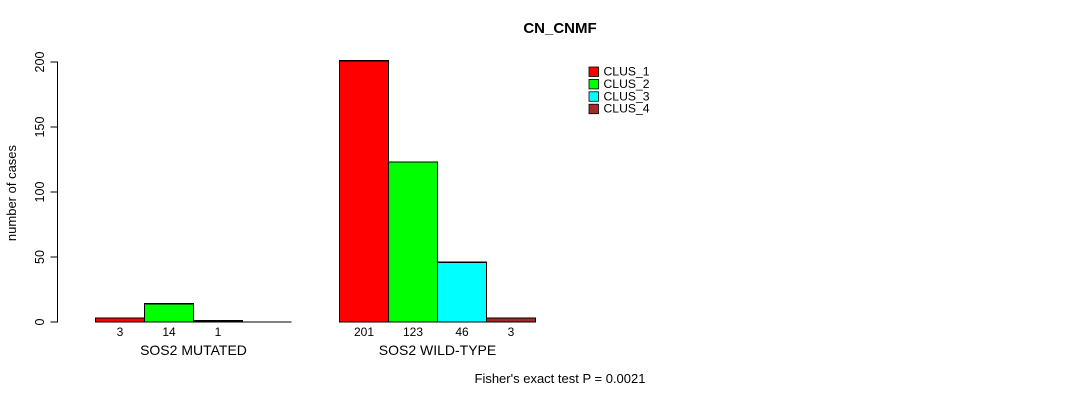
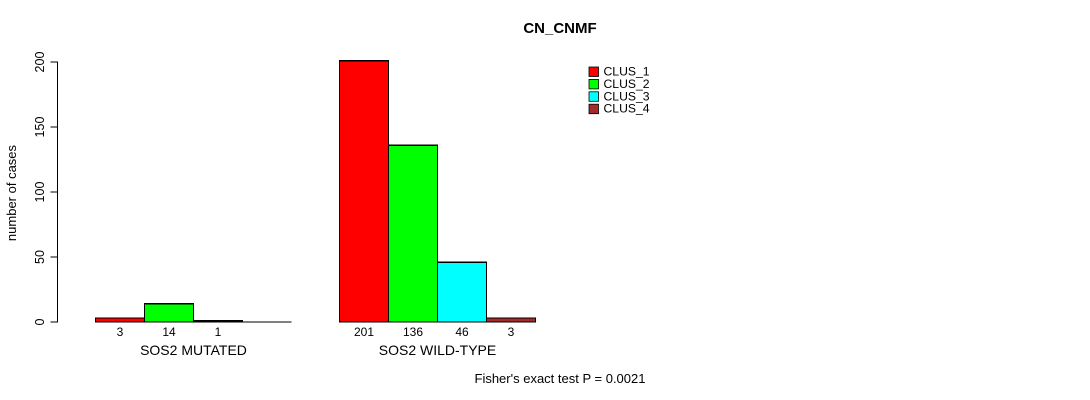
CLUS_2/SOS2 WILD-TYPE: 123 -> 136
